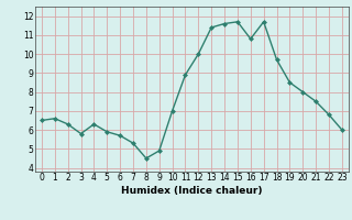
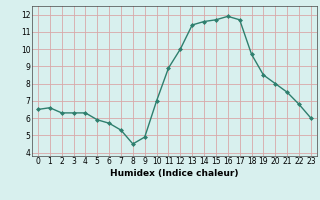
3: 5.8 -> 6.3
16: 10.8 -> 11.9
